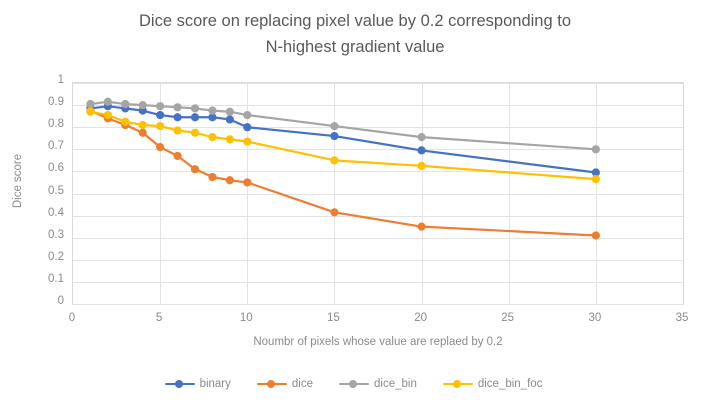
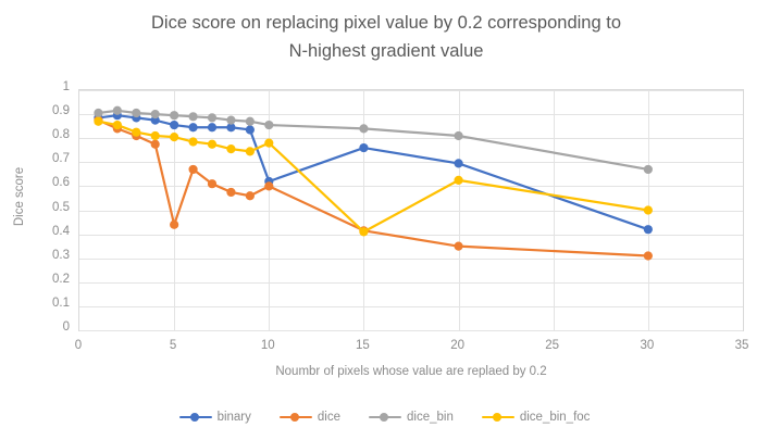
dice/5: 0.71 -> 0.44
binary/10: 0.80 -> 0.62
dice/10: 0.55 -> 0.60
dice_bin_foc/10: 0.73 -> 0.78
dice_bin/15: 0.81 -> 0.84
dice_bin_foc/15: 0.65 -> 0.41
dice_bin/20: 0.76 -> 0.81
binary/30: 0.59 -> 0.42
dice_bin/30: 0.70 -> 0.67
dice_bin_foc/30: 0.56 -> 0.50
